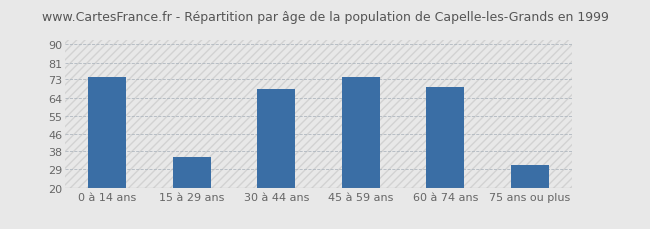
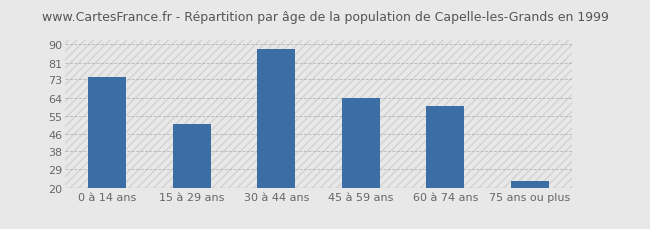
15 à 29 ans: 35 -> 51
30 à 44 ans: 68 -> 88
45 à 59 ans: 74 -> 64
60 à 74 ans: 69 -> 60
75 ans ou plus: 31 -> 23
